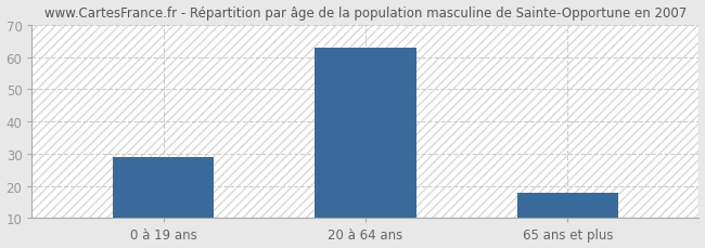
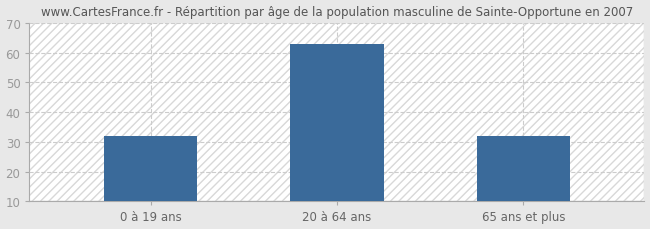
0 à 19 ans: 29 -> 32
65 ans et plus: 18 -> 32
